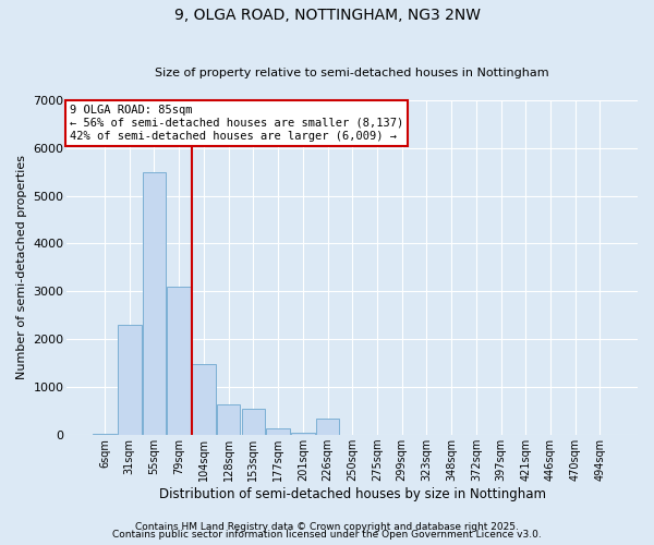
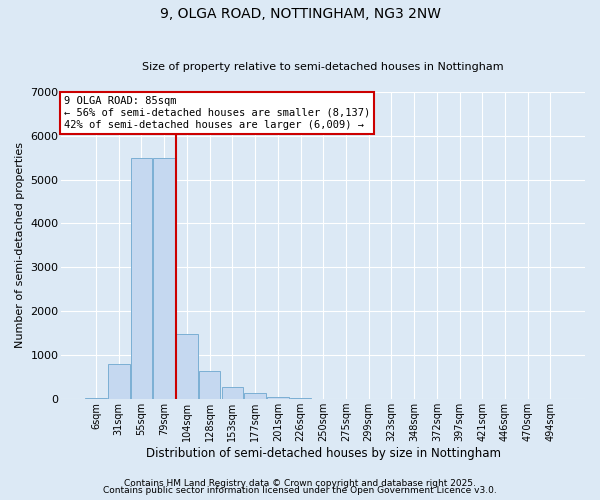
31sqm: 2300 -> 800
79sqm: 3100 -> 5500
153sqm: 550 -> 270
226sqm: 350 -> 30
